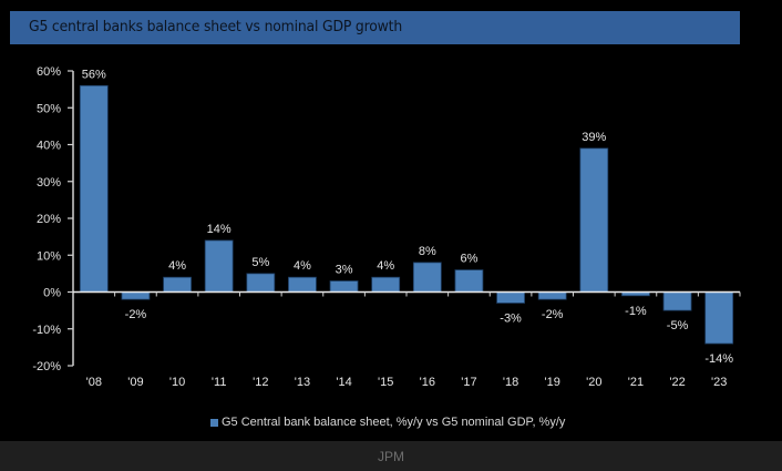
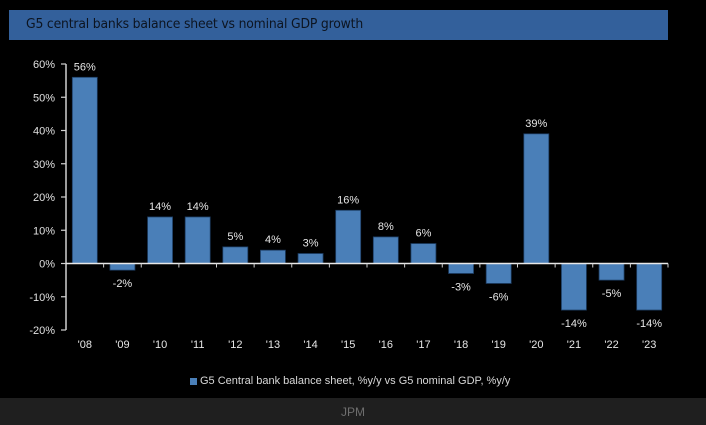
'10: 4% -> 14%
'15: 4% -> 16%
'19: -2% -> -6%
'21: -1% -> -14%
